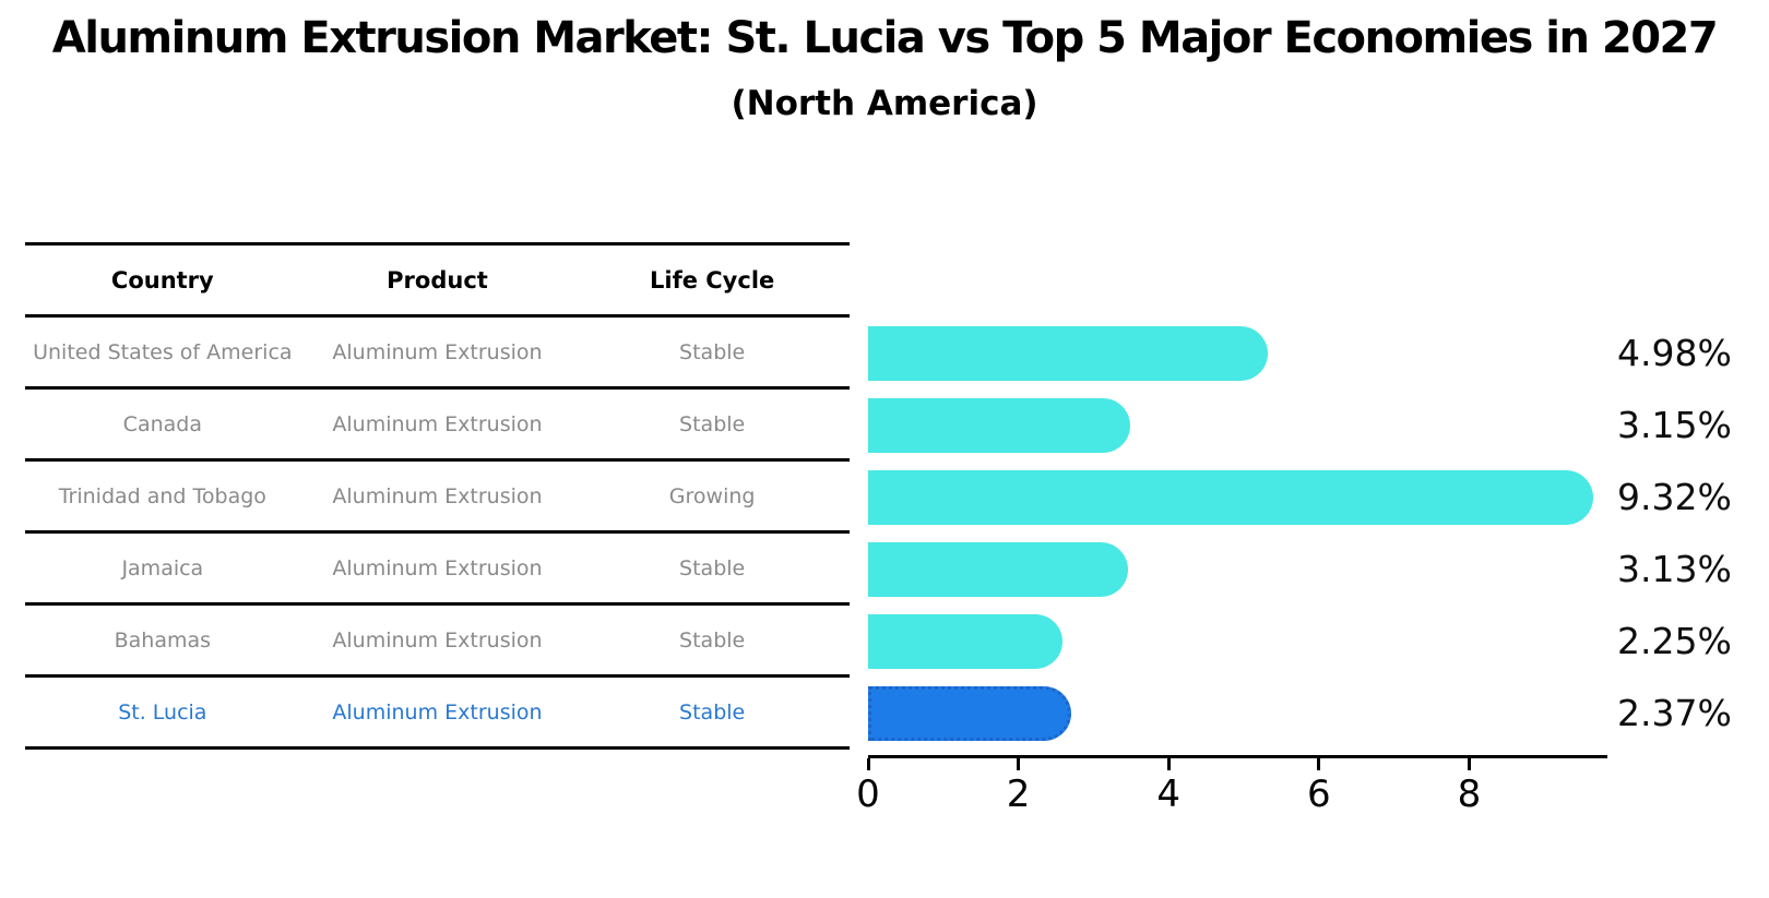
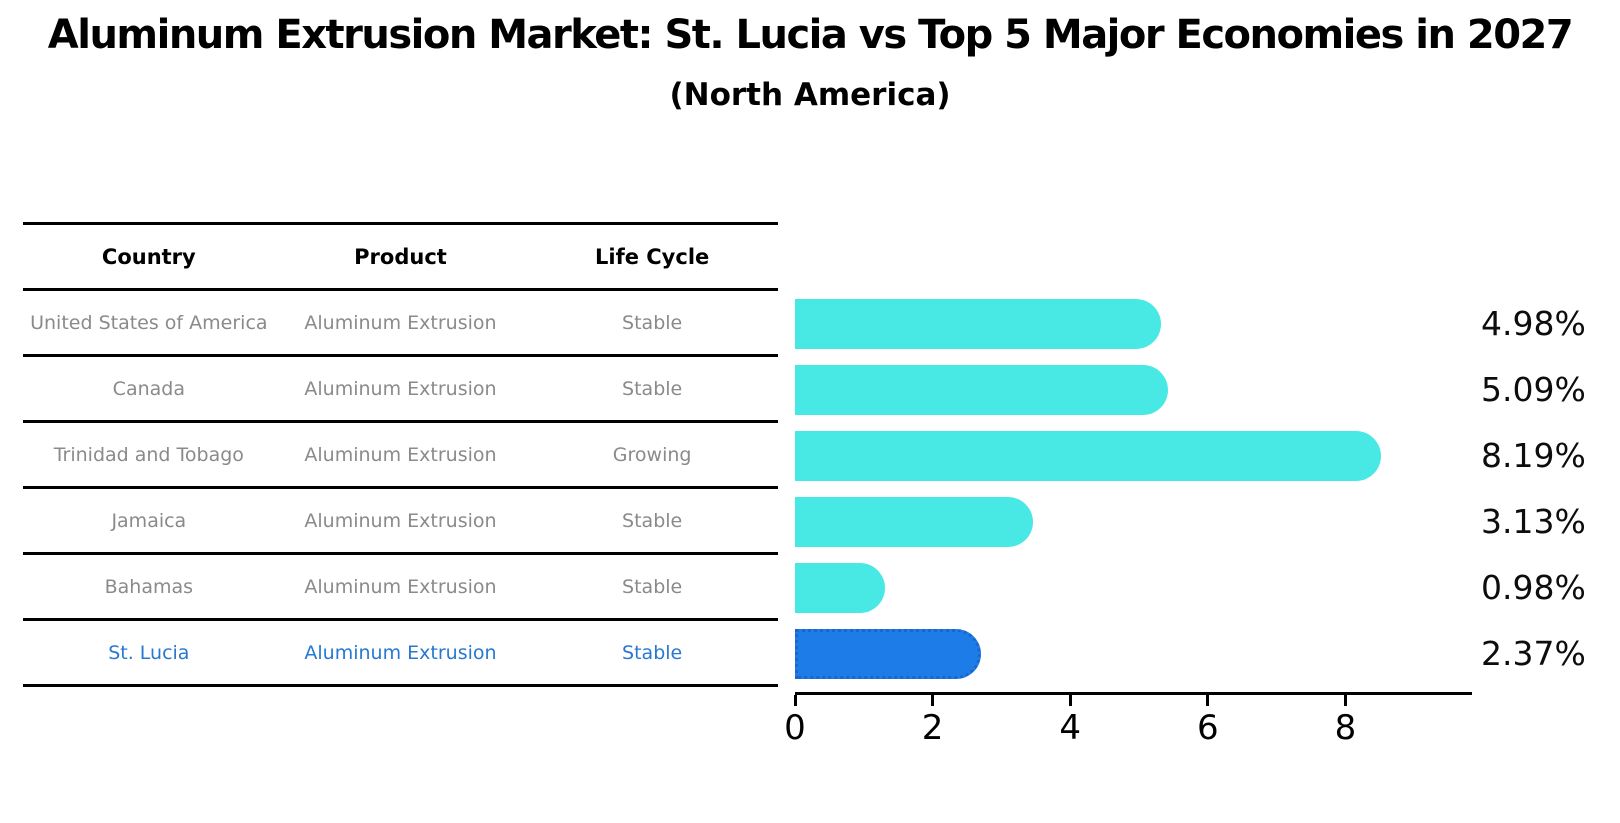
Canada: 3.15% -> 5.09%
Trinidad and Tobago: 9.32% -> 8.19%
Bahamas: 2.25% -> 0.98%
